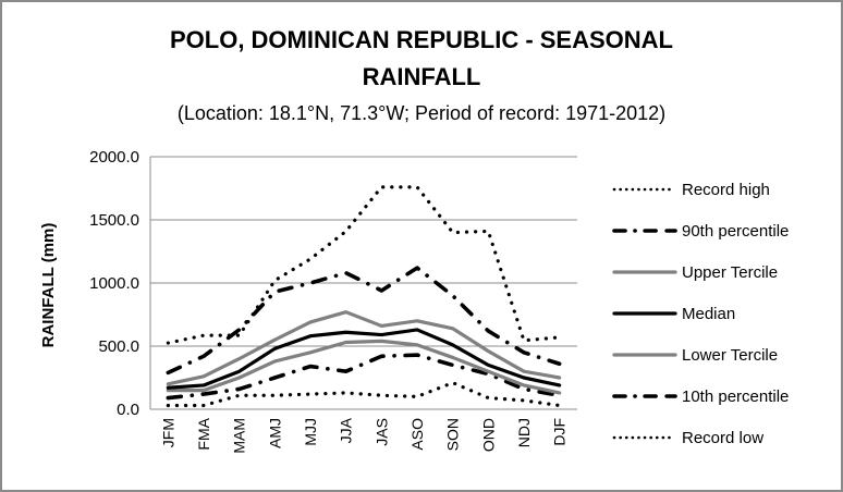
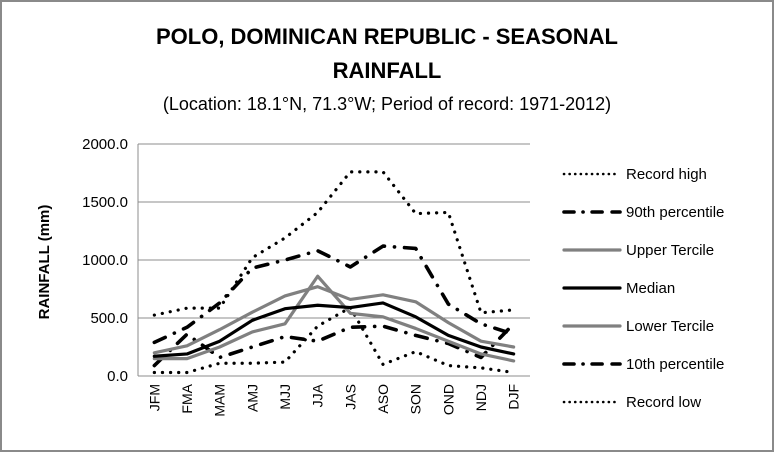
10th percentile/FMA: 120 -> 360
Lower Tercile/JJA: 530 -> 860
Record low/JJA: 130 -> 430
Record low/JAS: 110 -> 590
90th percentile/SON: 900 -> 1100
10th percentile/DJF: 110 -> 450
